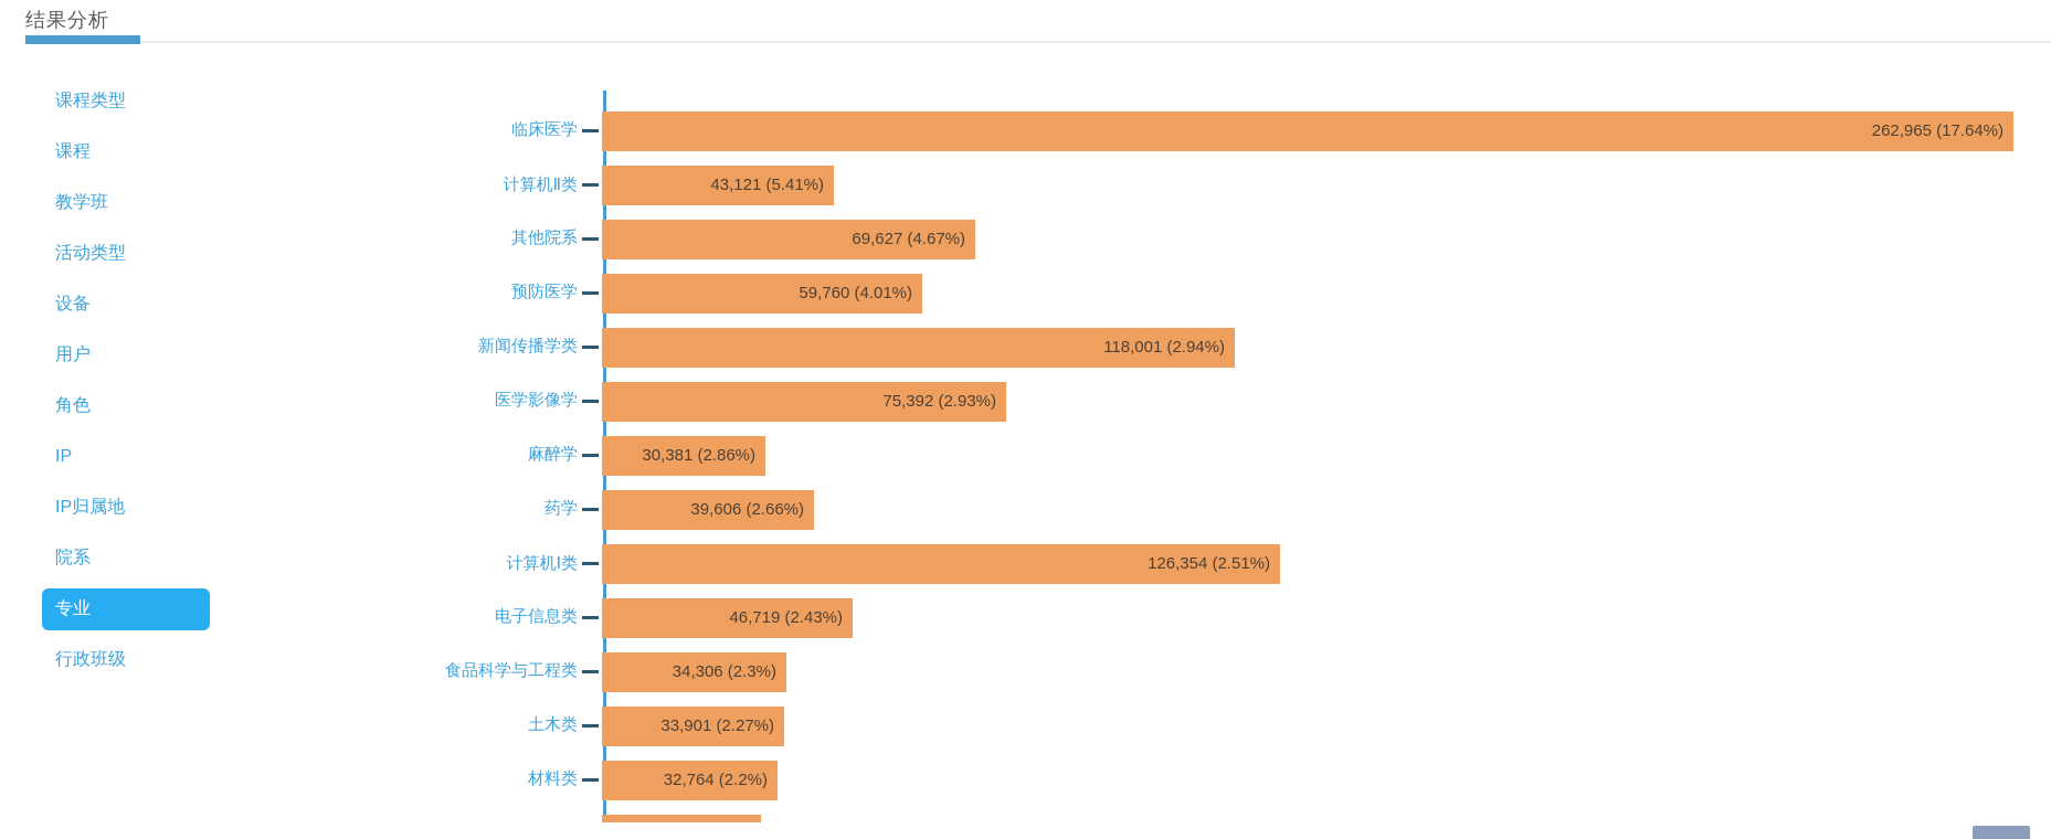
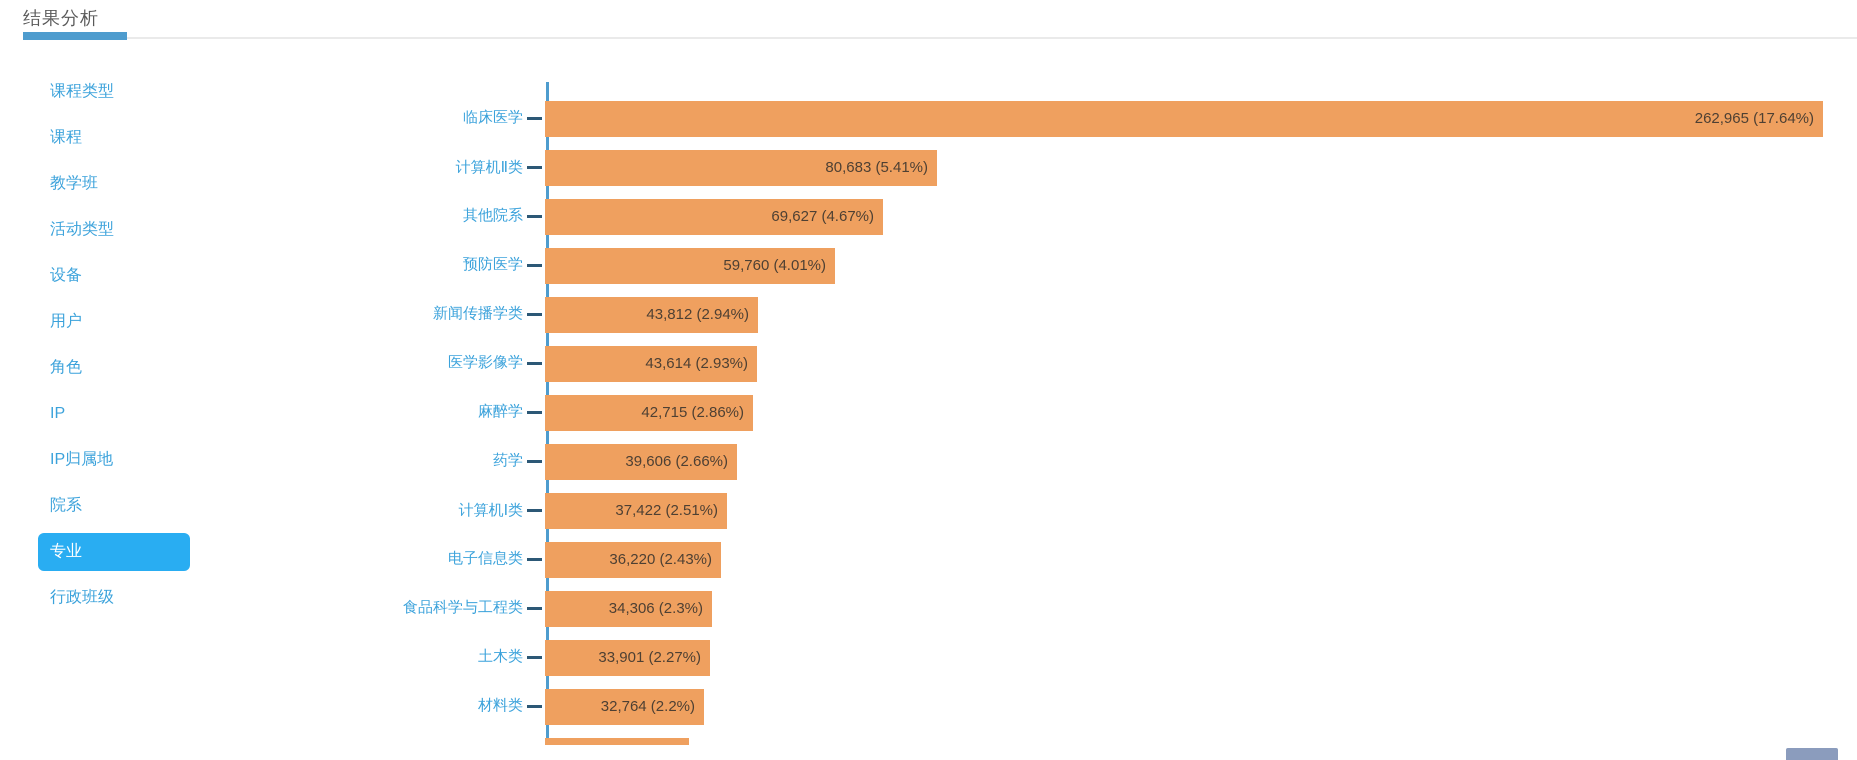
计算机Ⅱ类: 43,121 -> 80,683
新闻传播学类: 118,001 -> 43,812
医学影像学: 75,392 -> 43,614
麻醉学: 30,381 -> 42,715
计算机Ⅰ类: 126,354 -> 37,422
电子信息类: 46,719 -> 36,220
